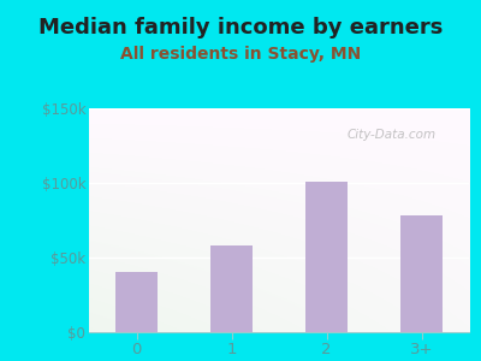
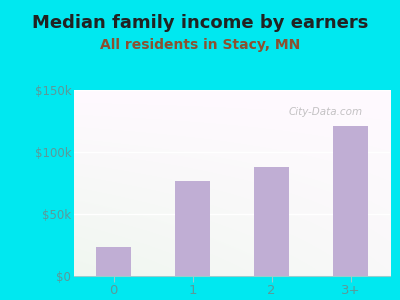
0: $40k -> $23k
1: $58k -> $77k
2: $101k -> $88k
3+: $78k -> $121k
